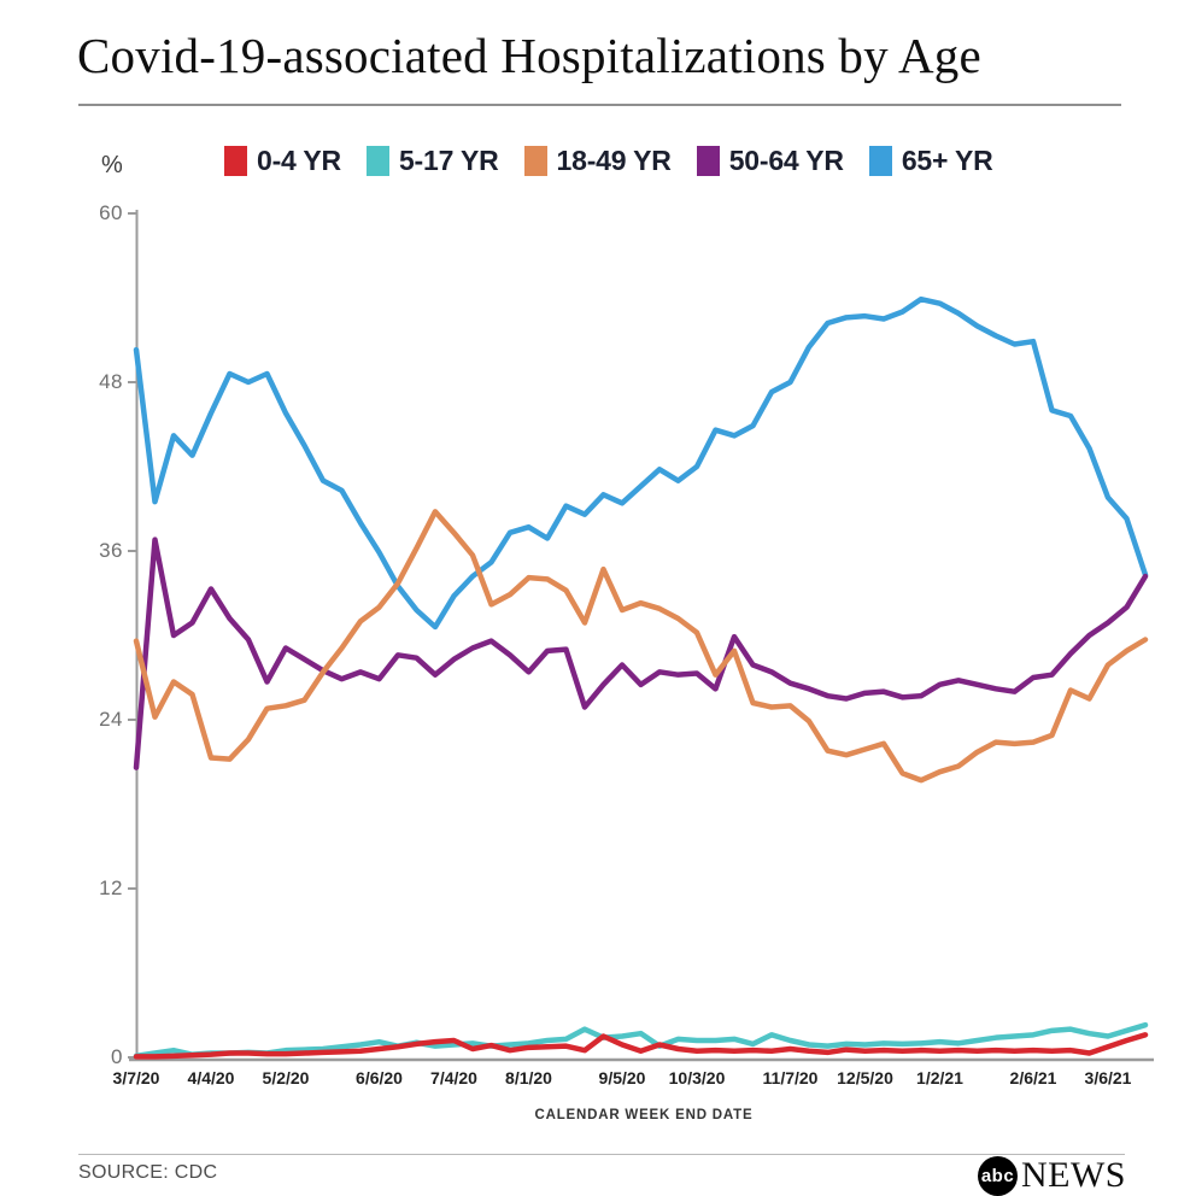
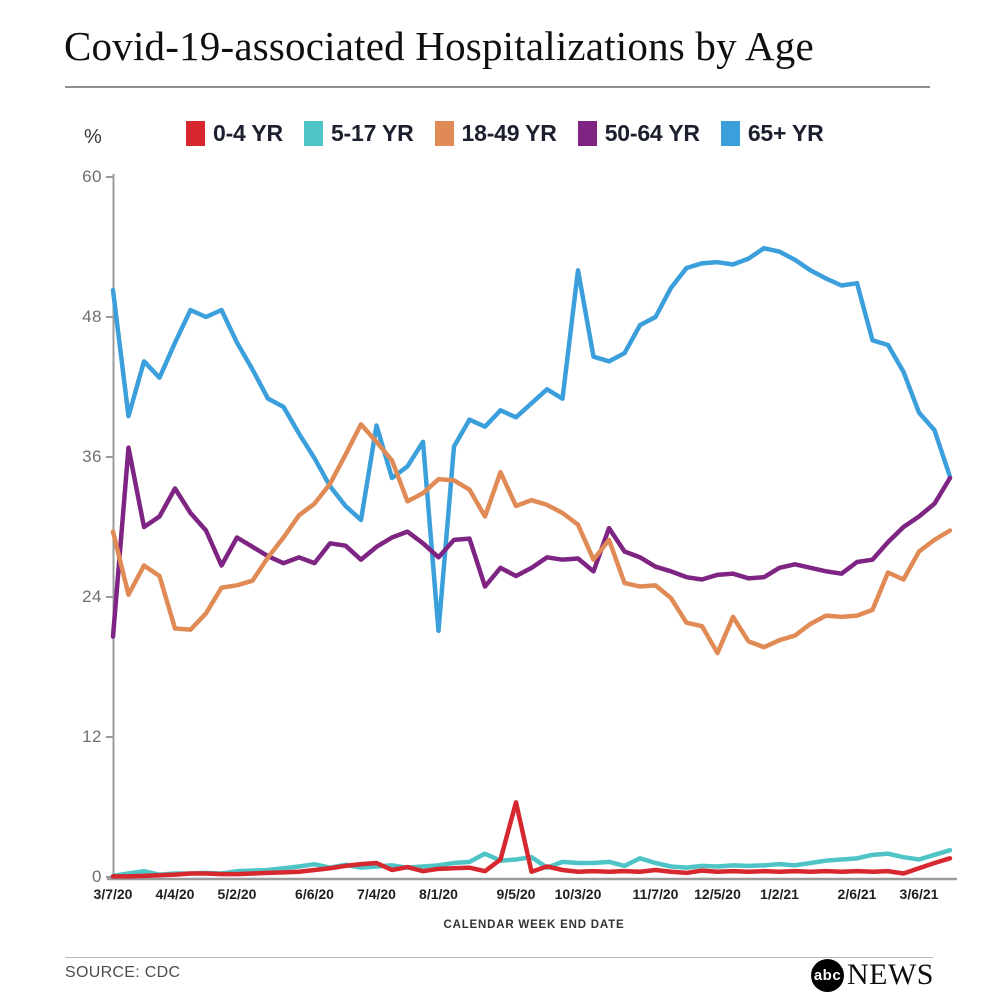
65+ YR/7/4/20: 32.8 -> 38.7
65+ YR/8/1/20: 37.7 -> 21.1
0-4 YR/9/5/20: 0.9 -> 6.4
50-64 YR/9/5/20: 27.9 -> 25.8
65+ YR/10/3/20: 42.0 -> 52.0
18-49 YR/12/5/20: 21.9 -> 19.2
